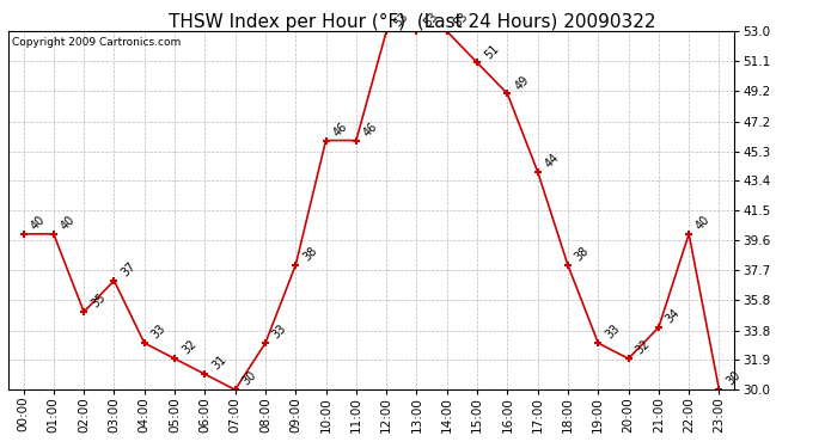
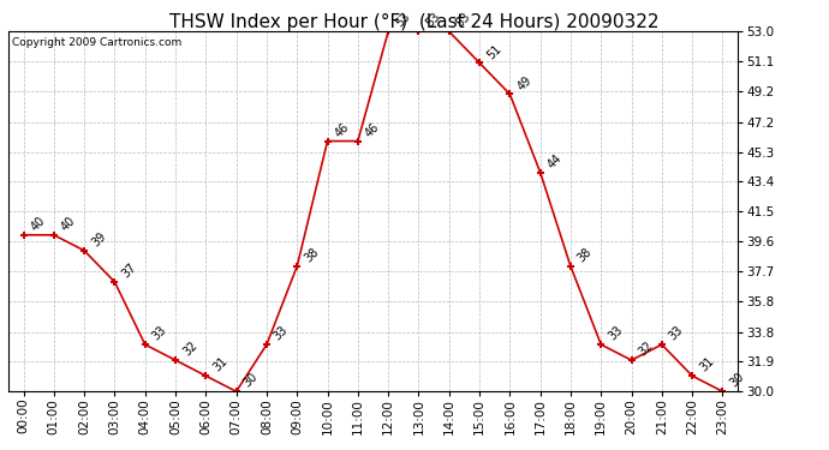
02:00: 35 -> 39
21:00: 34 -> 33
22:00: 40 -> 31
